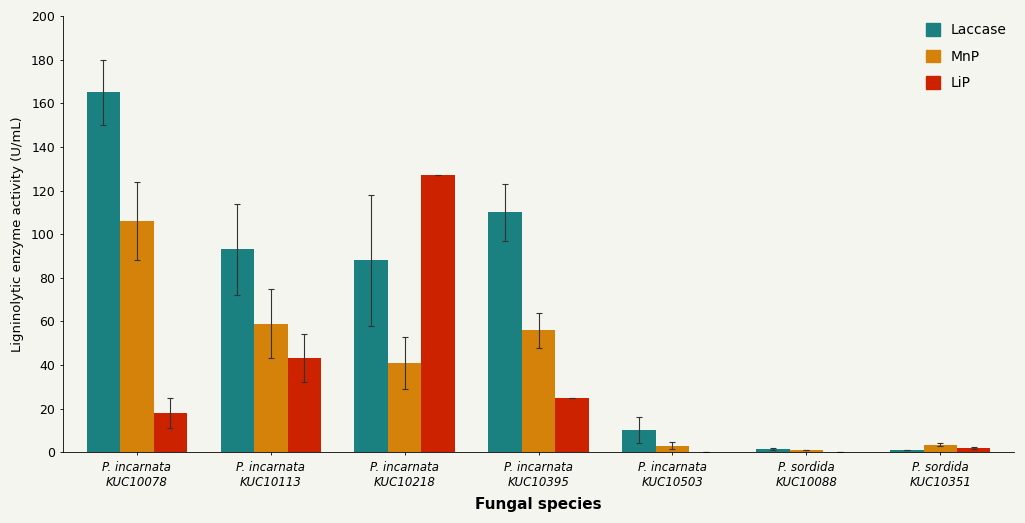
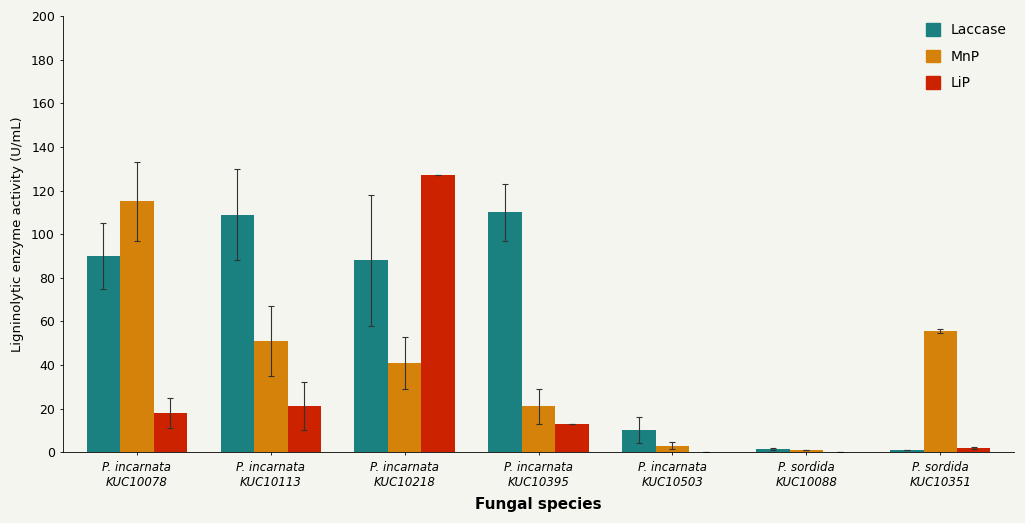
Laccase/P. incarnata KUC10078: 165.0 -> 90.0
MnP/P. incarnata KUC10078: 106.0 -> 115.0
Laccase/P. incarnata KUC10113: 93.0 -> 109.0
MnP/P. incarnata KUC10113: 59.0 -> 51.0
LiP/P. incarnata KUC10113: 43 -> 21
MnP/P. incarnata KUC10395: 56.0 -> 21.0
LiP/P. incarnata KUC10395: 25 -> 13
MnP/P. sordida KUC10351: 3.5 -> 55.5
